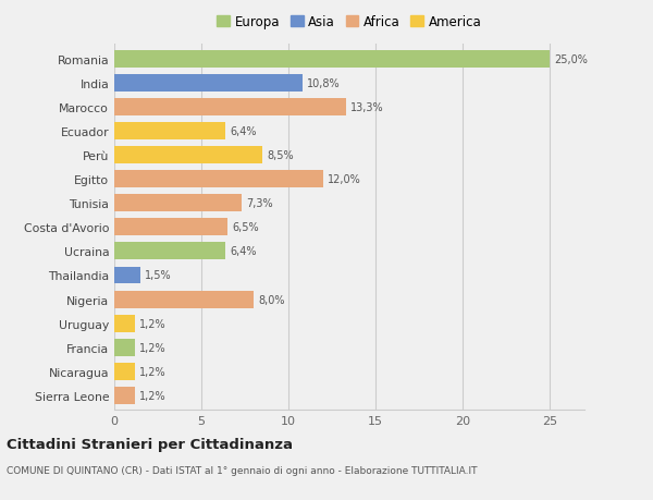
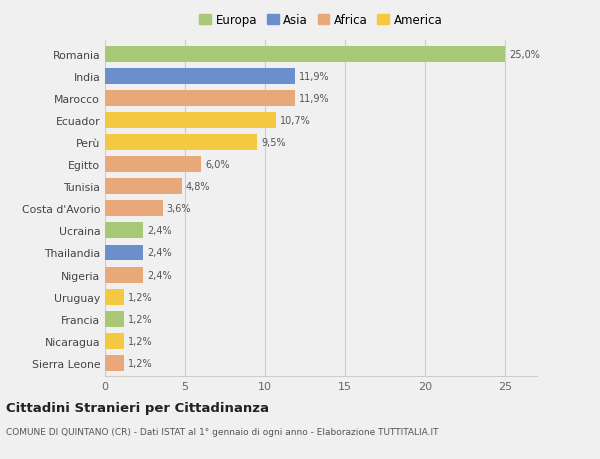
India: 10,8% -> 11,9%
Marocco: 13,3% -> 11,9%
Ecuador: 6,4% -> 10,7%
Perù: 8,5% -> 9,5%
Egitto: 12,0% -> 6,0%
Tunisia: 7,3% -> 4,8%
Costa d'Avorio: 6,5% -> 3,6%
Ucraina: 6,4% -> 2,4%
Thailandia: 1,5% -> 2,4%
Nigeria: 8,0% -> 2,4%
